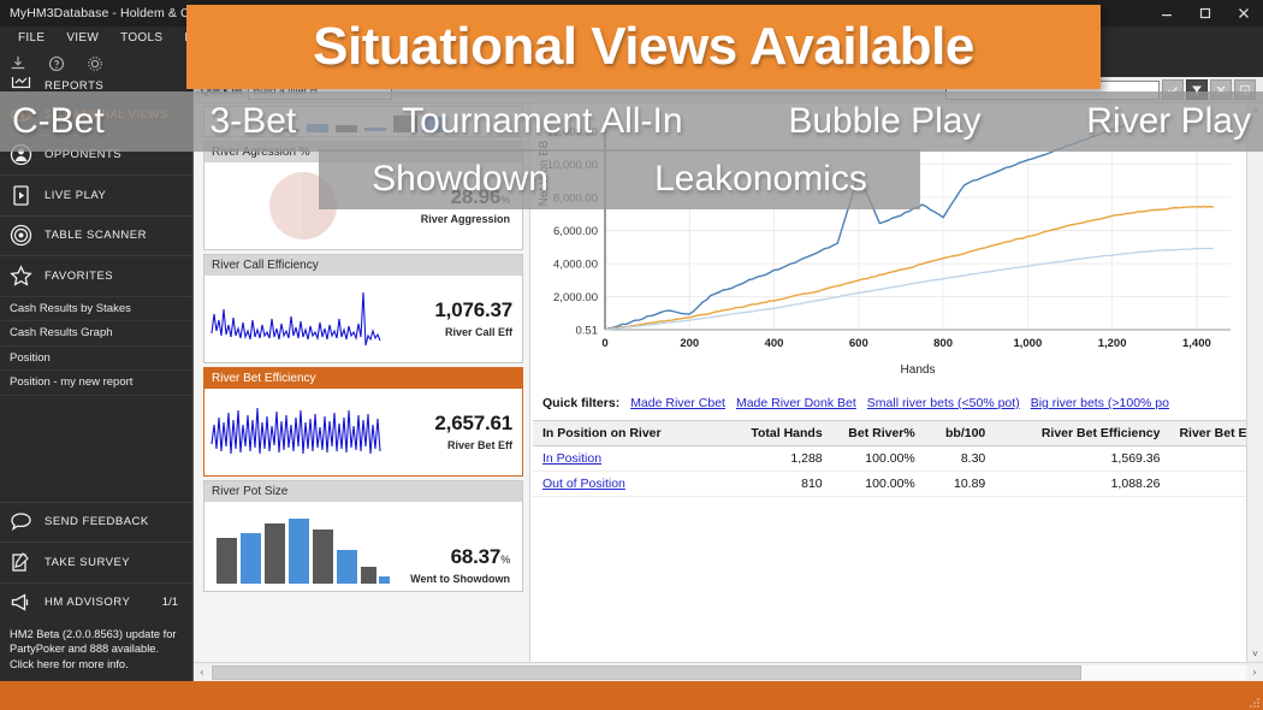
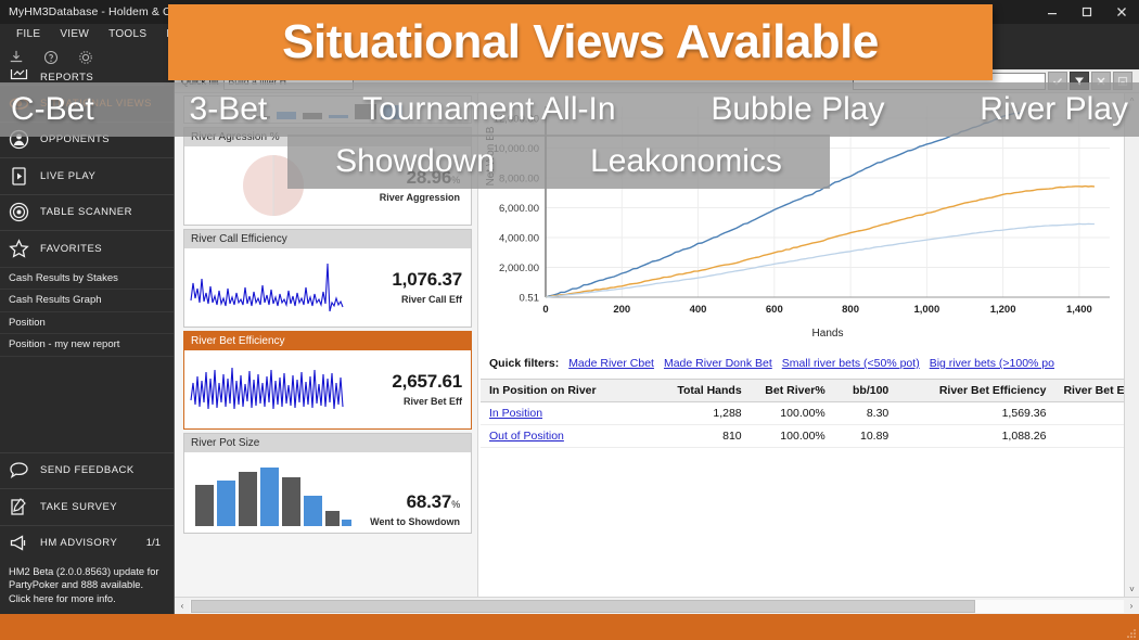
Net Won BB/200: 900 -> 1600
Net Won BB/600: 9400 -> 5900
Net Won BB/800: 6800 -> 8100
